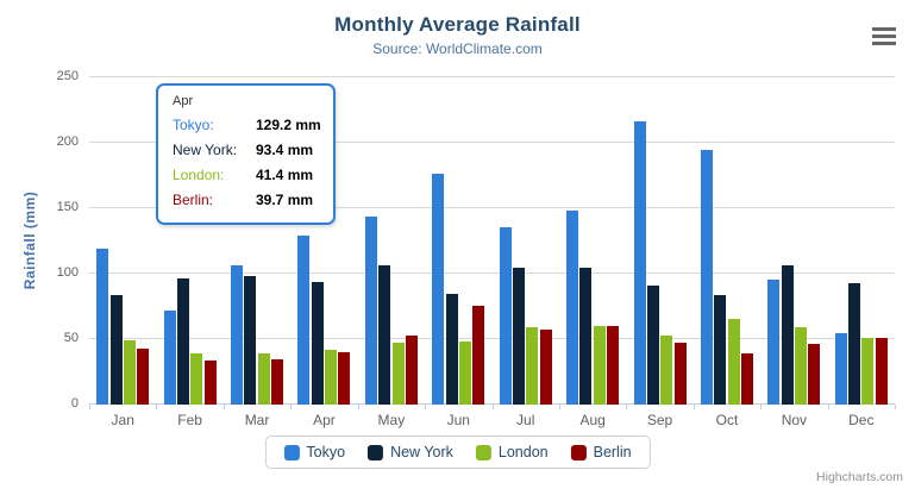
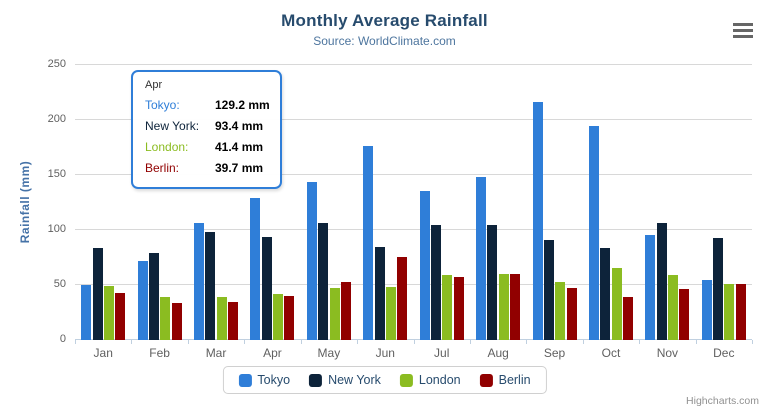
Tokyo/Jan: 119 -> 50
New York/Feb: 96 -> 79
